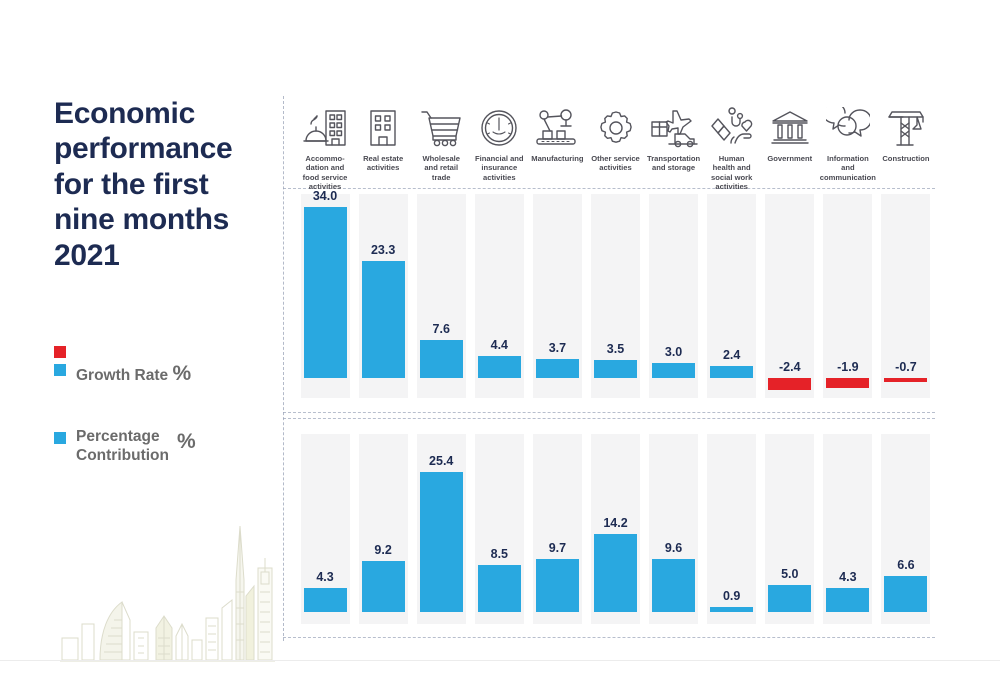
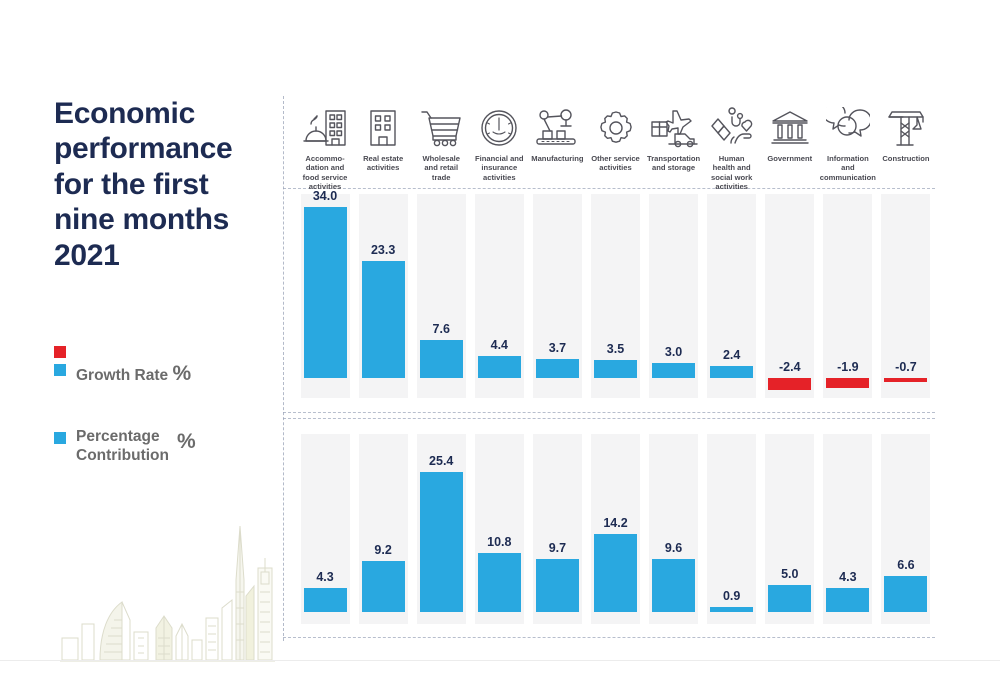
Percentage Contribution %/Financial and insurance activities: 8.5 -> 10.8
